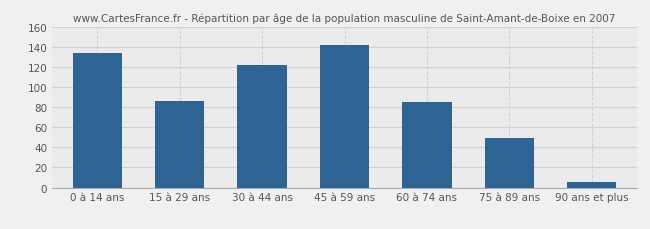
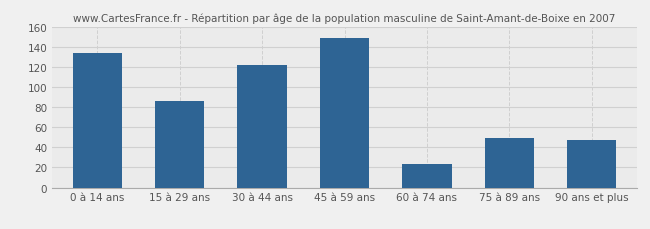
45 à 59 ans: 142 -> 149
60 à 74 ans: 85 -> 23
90 ans et plus: 6 -> 47
